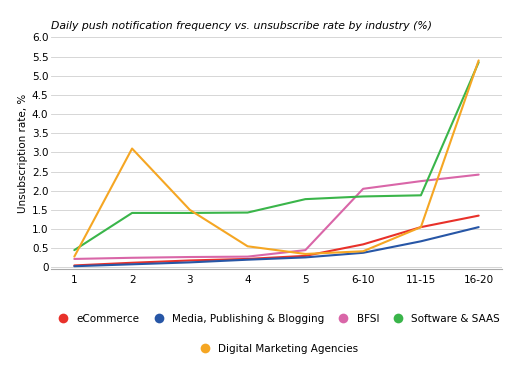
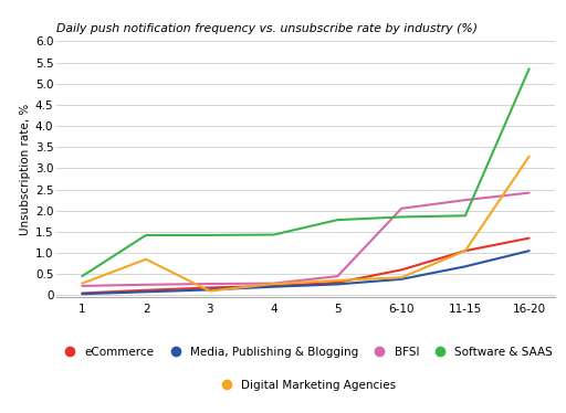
Digital Marketing Agencies/2: 3.10 -> 0.85
Digital Marketing Agencies/3: 1.50 -> 0.10
Digital Marketing Agencies/4: 0.55 -> 0.27
Digital Marketing Agencies/16-20: 5.40 -> 3.28
